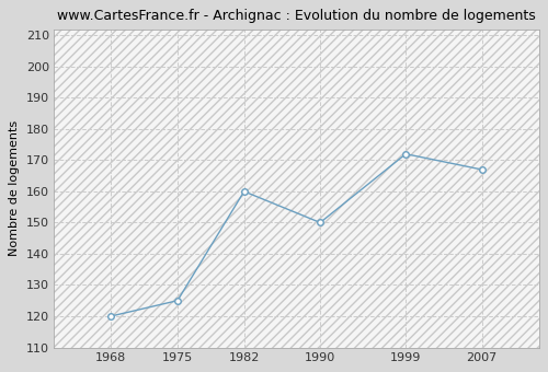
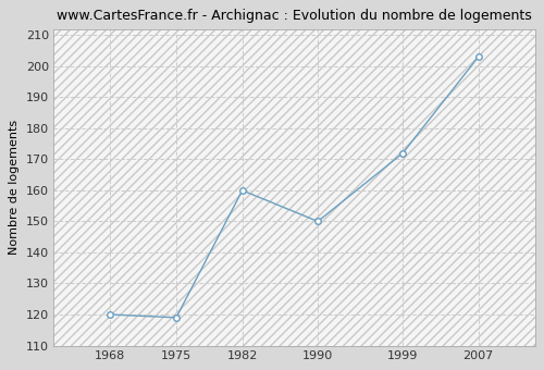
1975: 125 -> 119
2007: 167 -> 203
